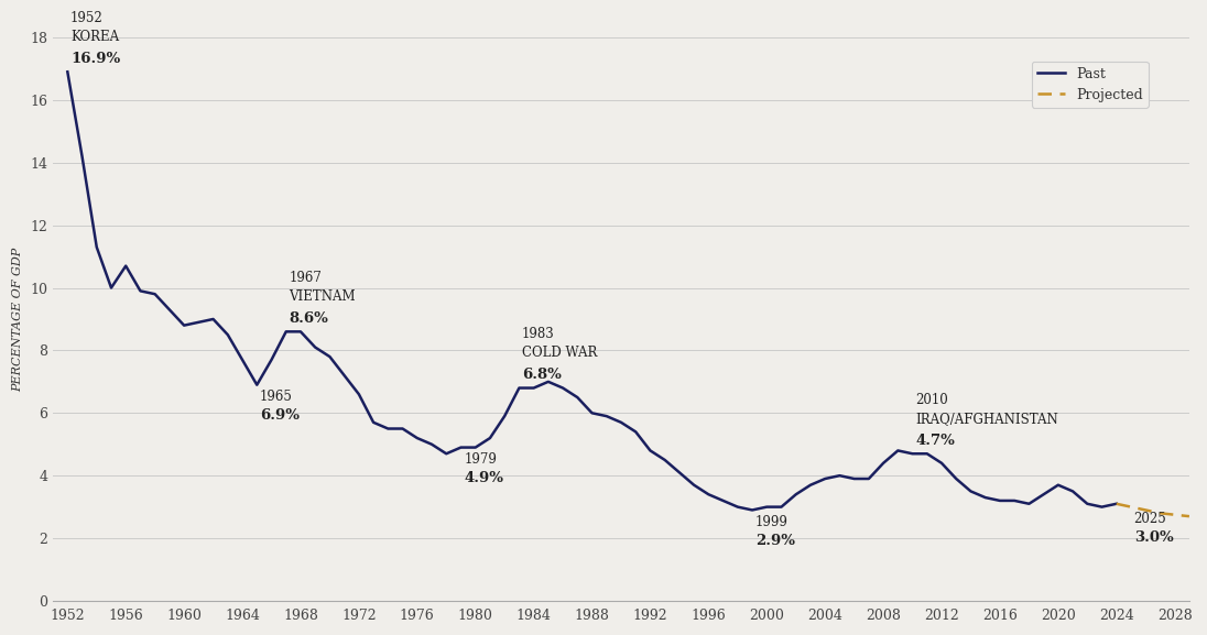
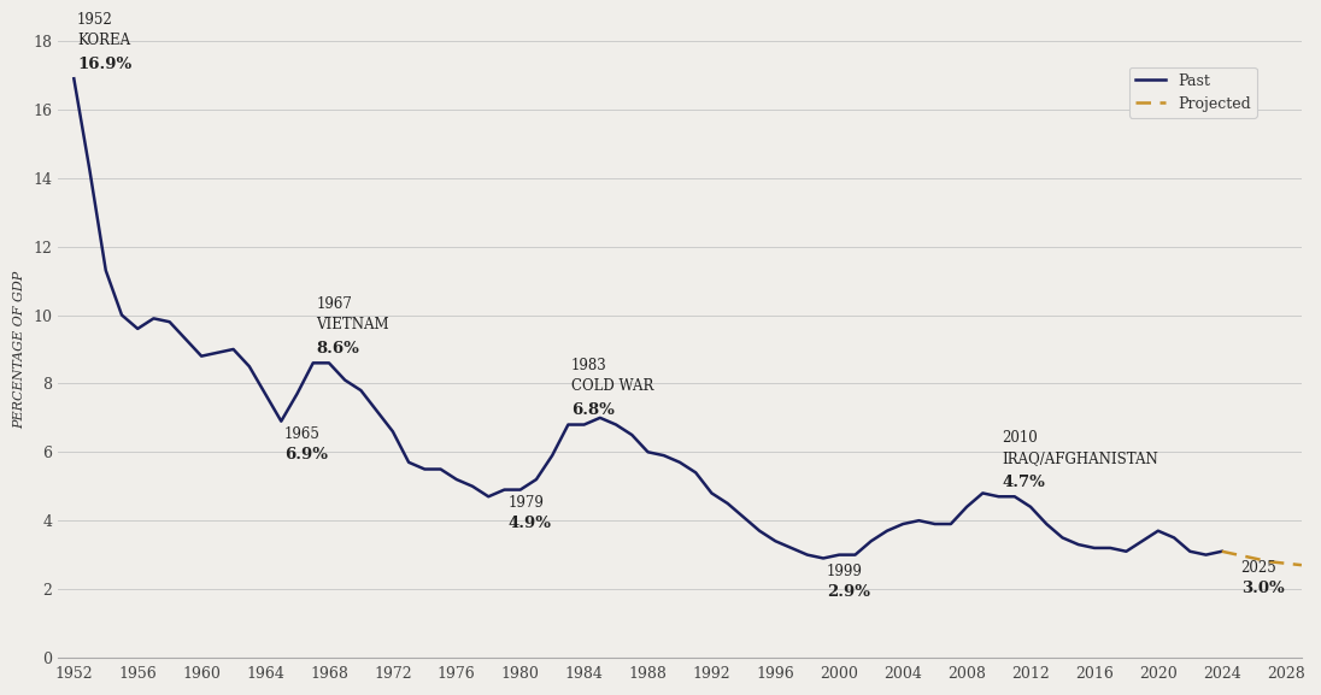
Past/1956: 10.7 -> 9.6
